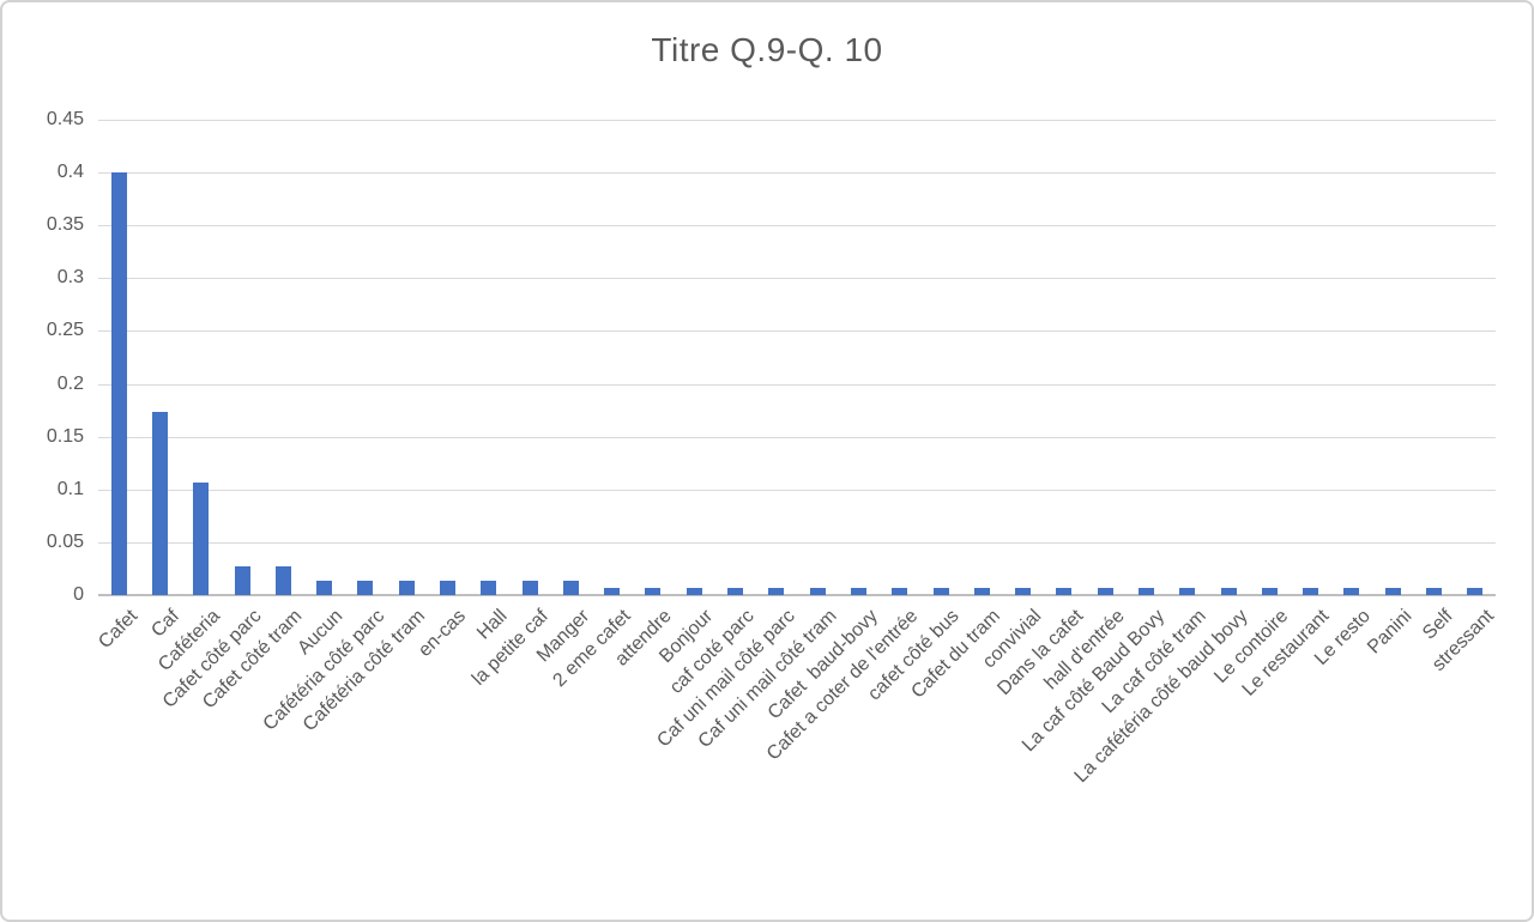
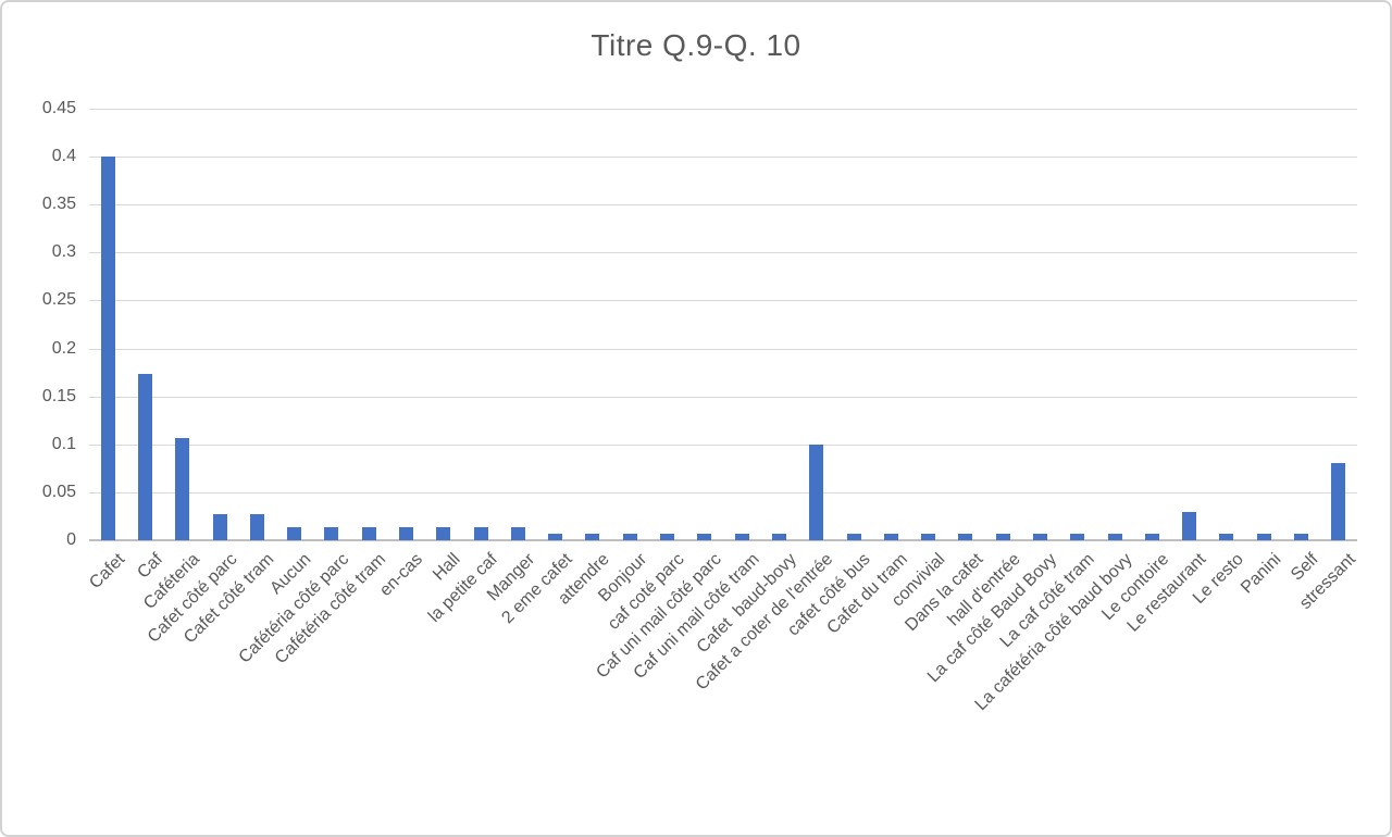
Cafet a coter de l'entrée: 0.01 -> 0.10
Le restaurant: 0.01 -> 0.03
stressant: 0.01 -> 0.08
